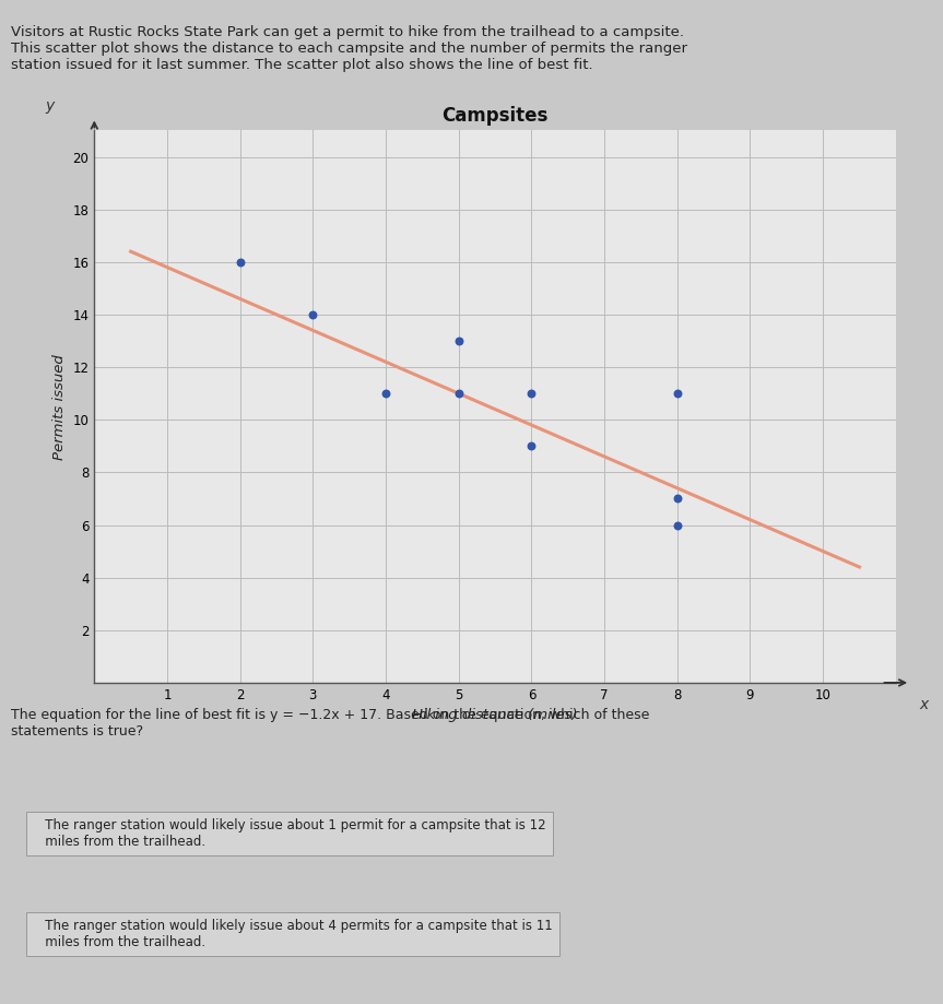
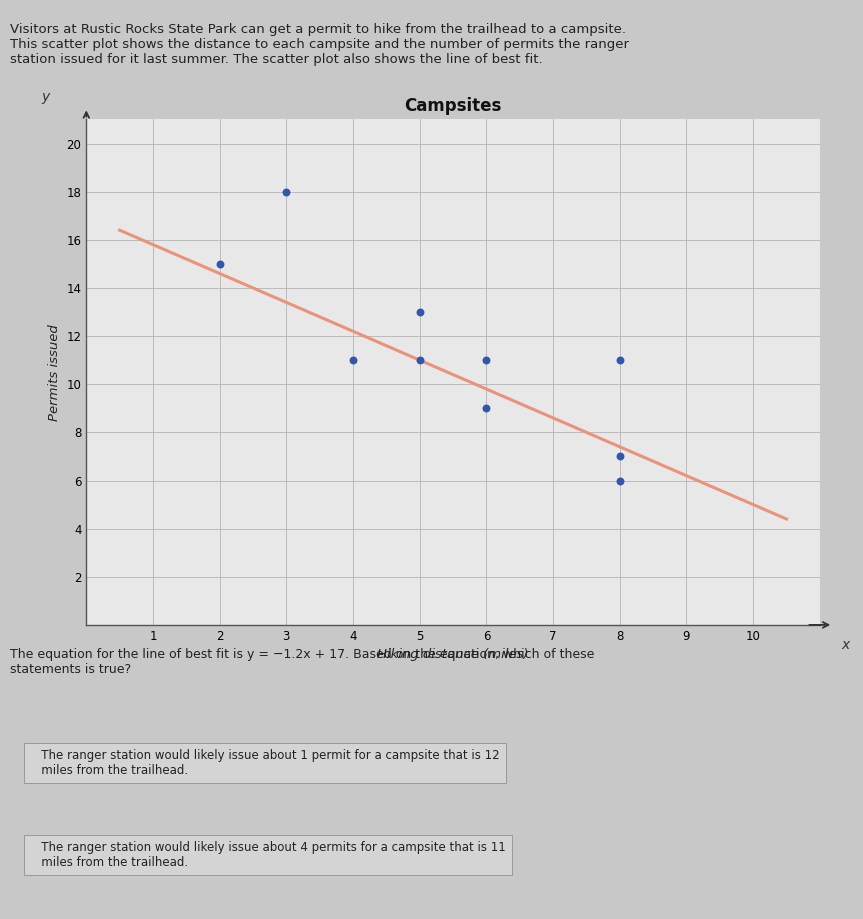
2: 16 -> 15
3: 14 -> 18
